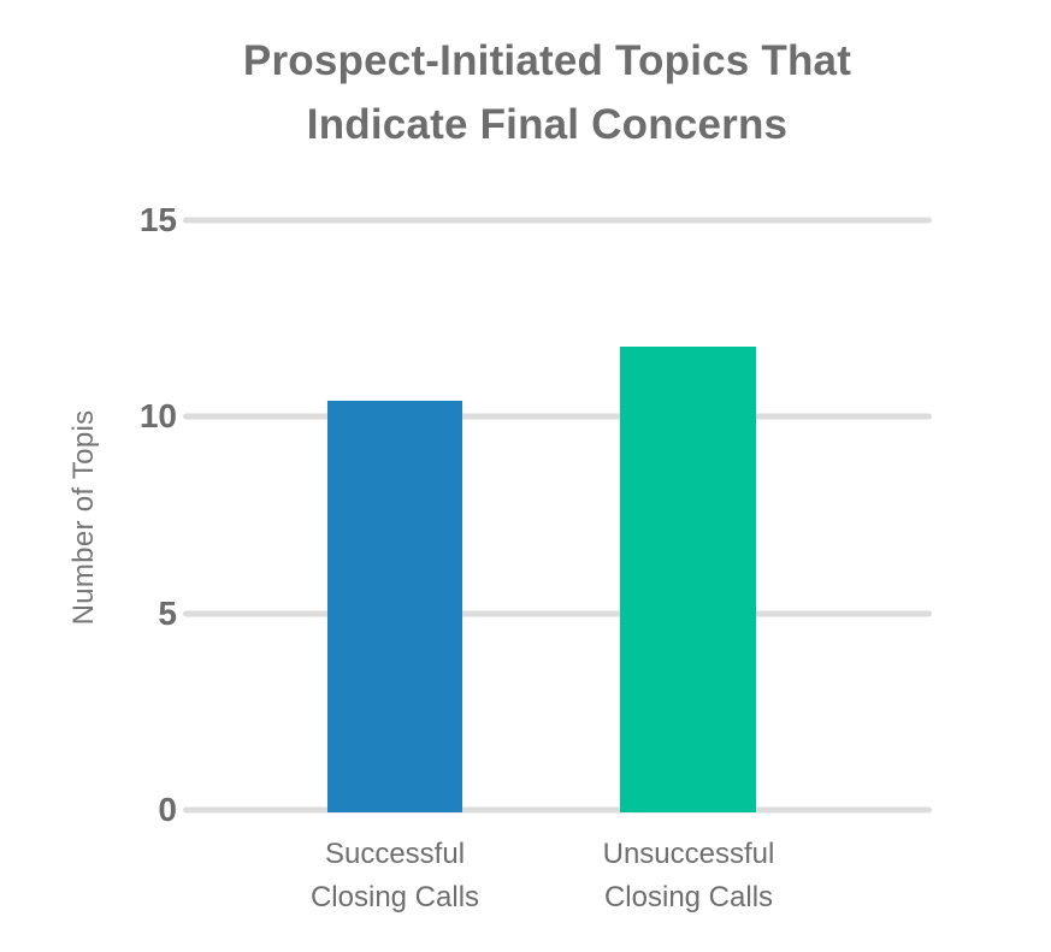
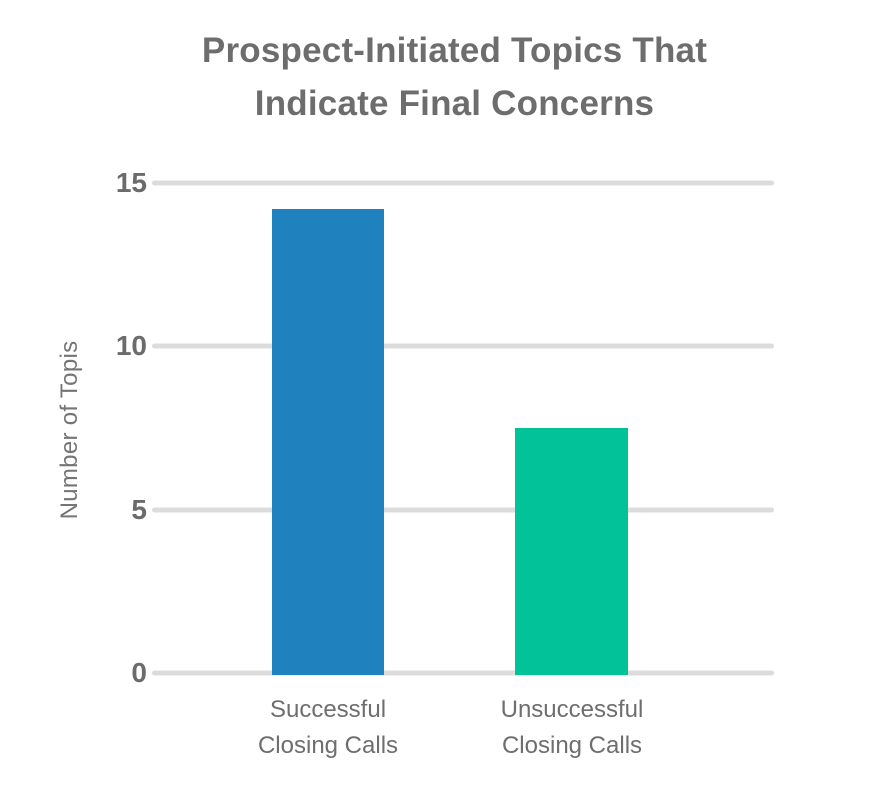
Successful Closing Calls: 10.4 -> 14.2
Unsuccessful Closing Calls: 11.8 -> 7.5
